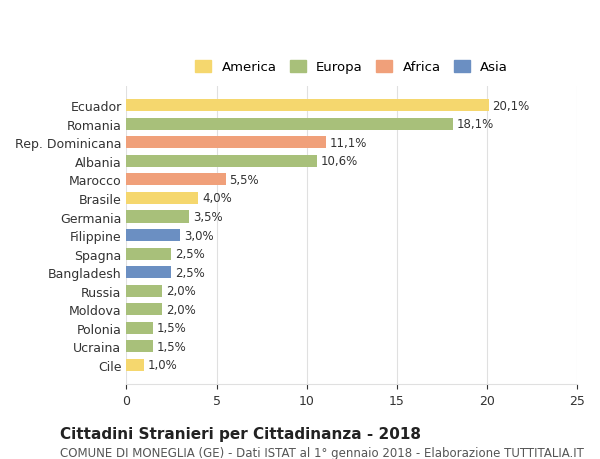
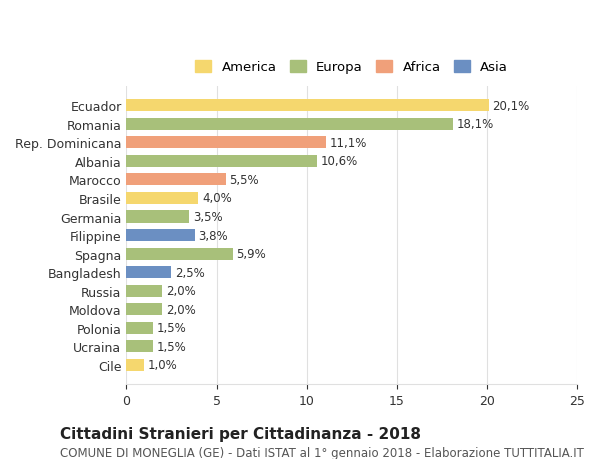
Filippine: 3,0% -> 3,8%
Spagna: 2,5% -> 5,9%
